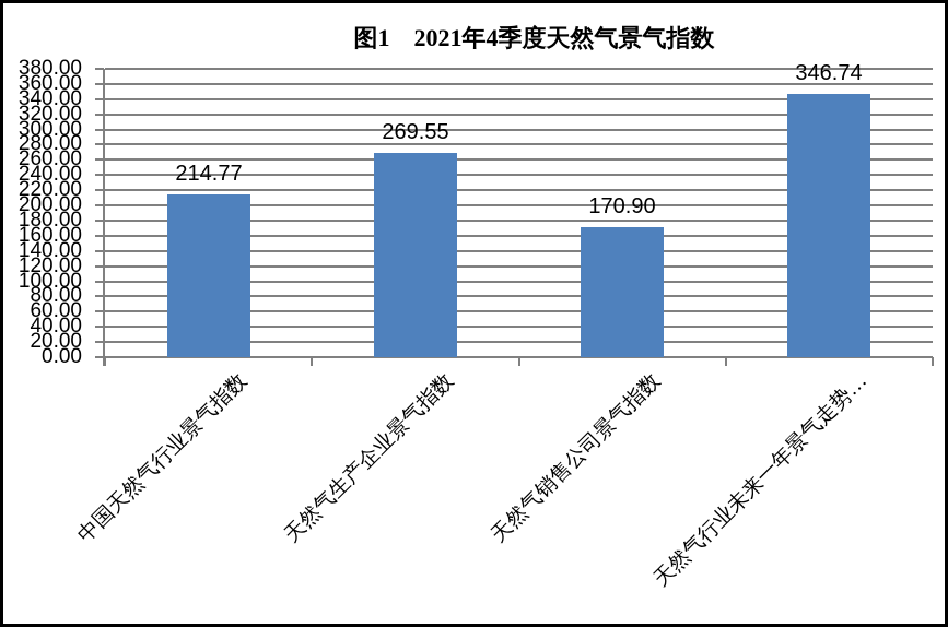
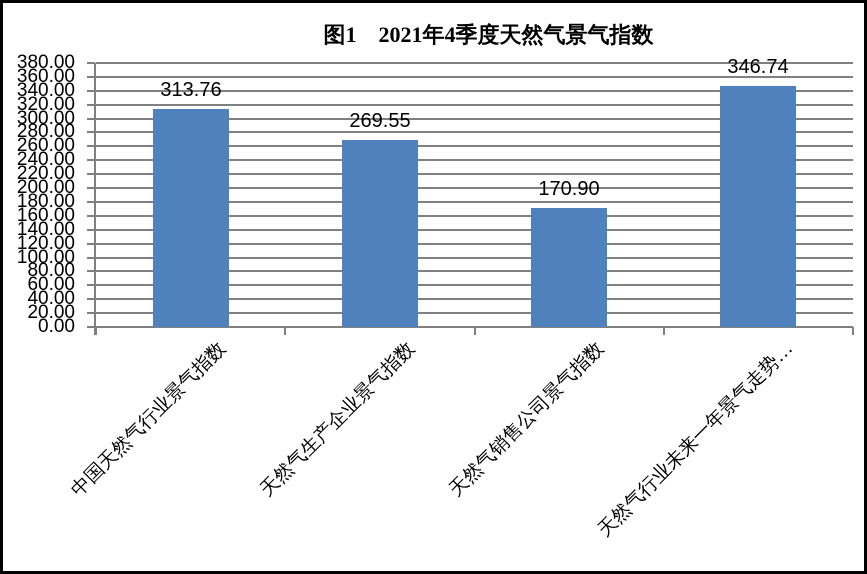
中国天然气行业景气指数: 214.77 -> 313.76
